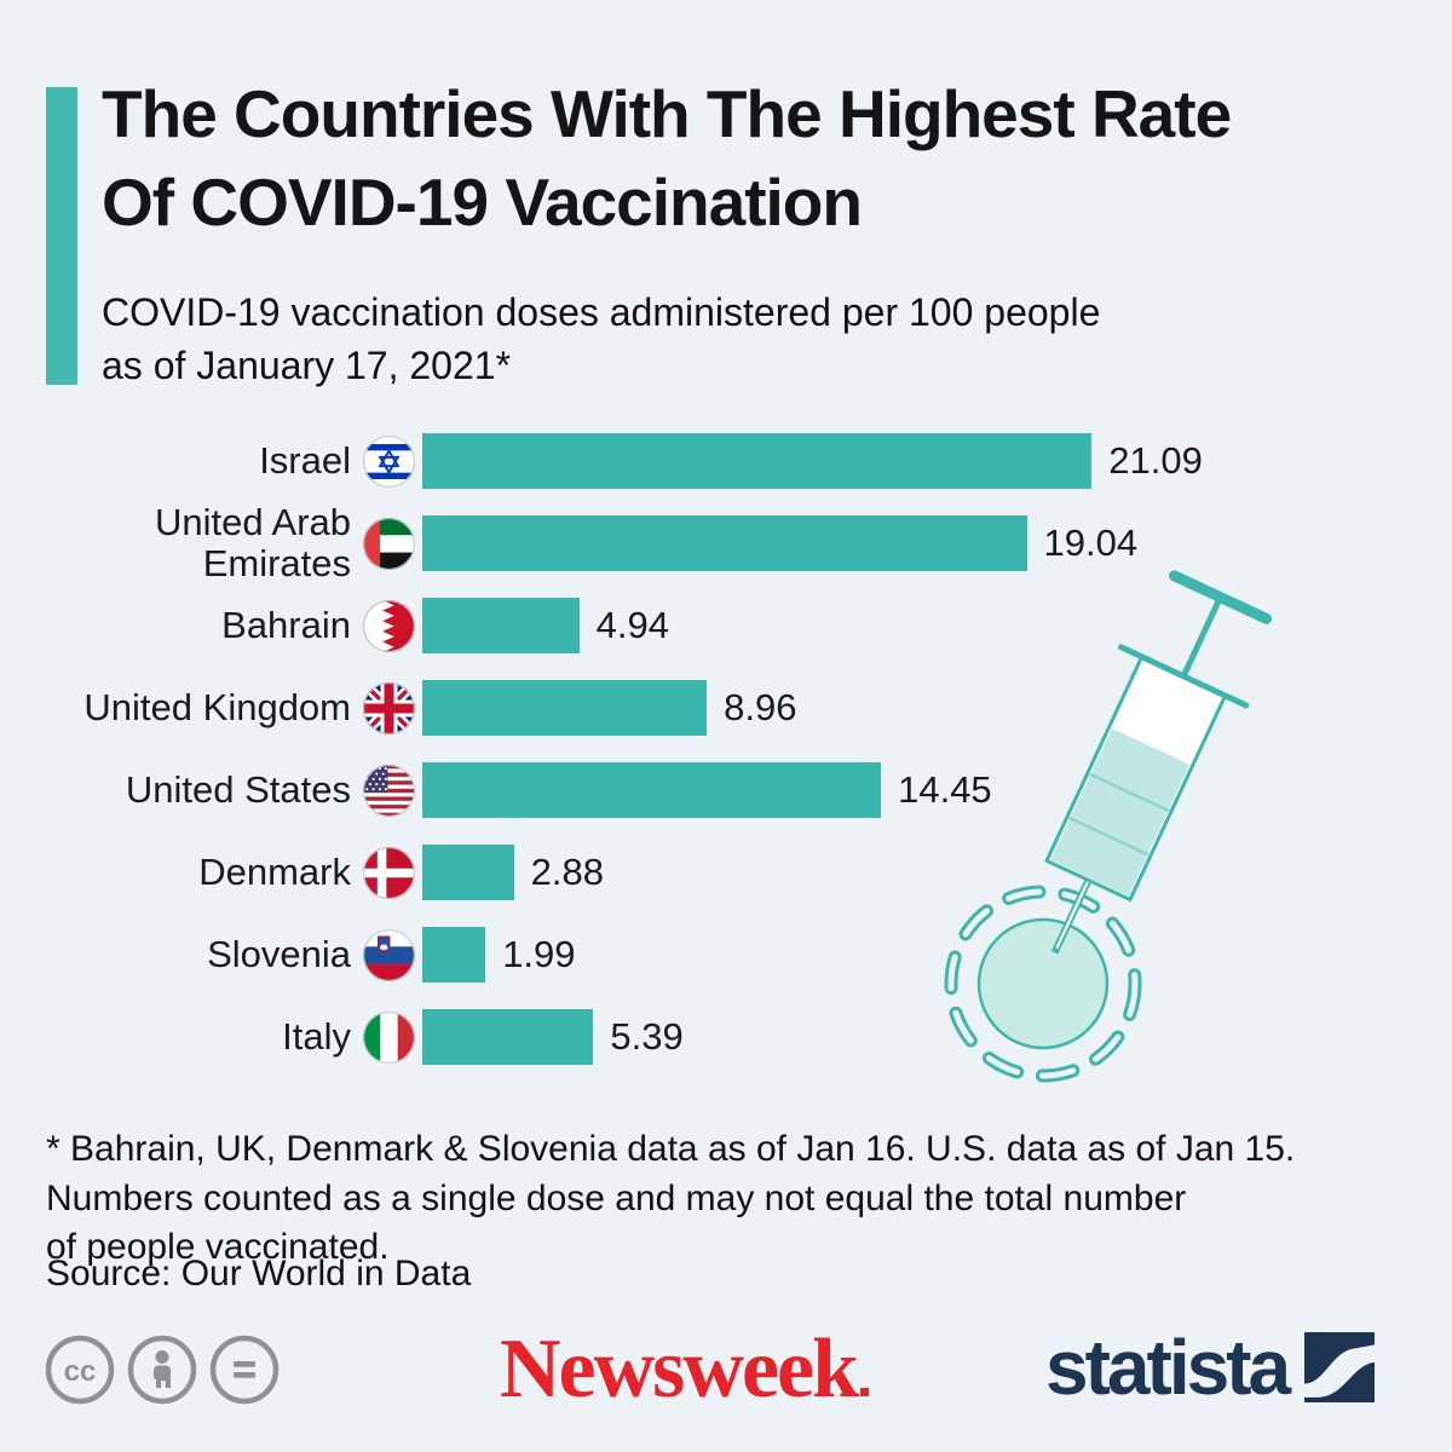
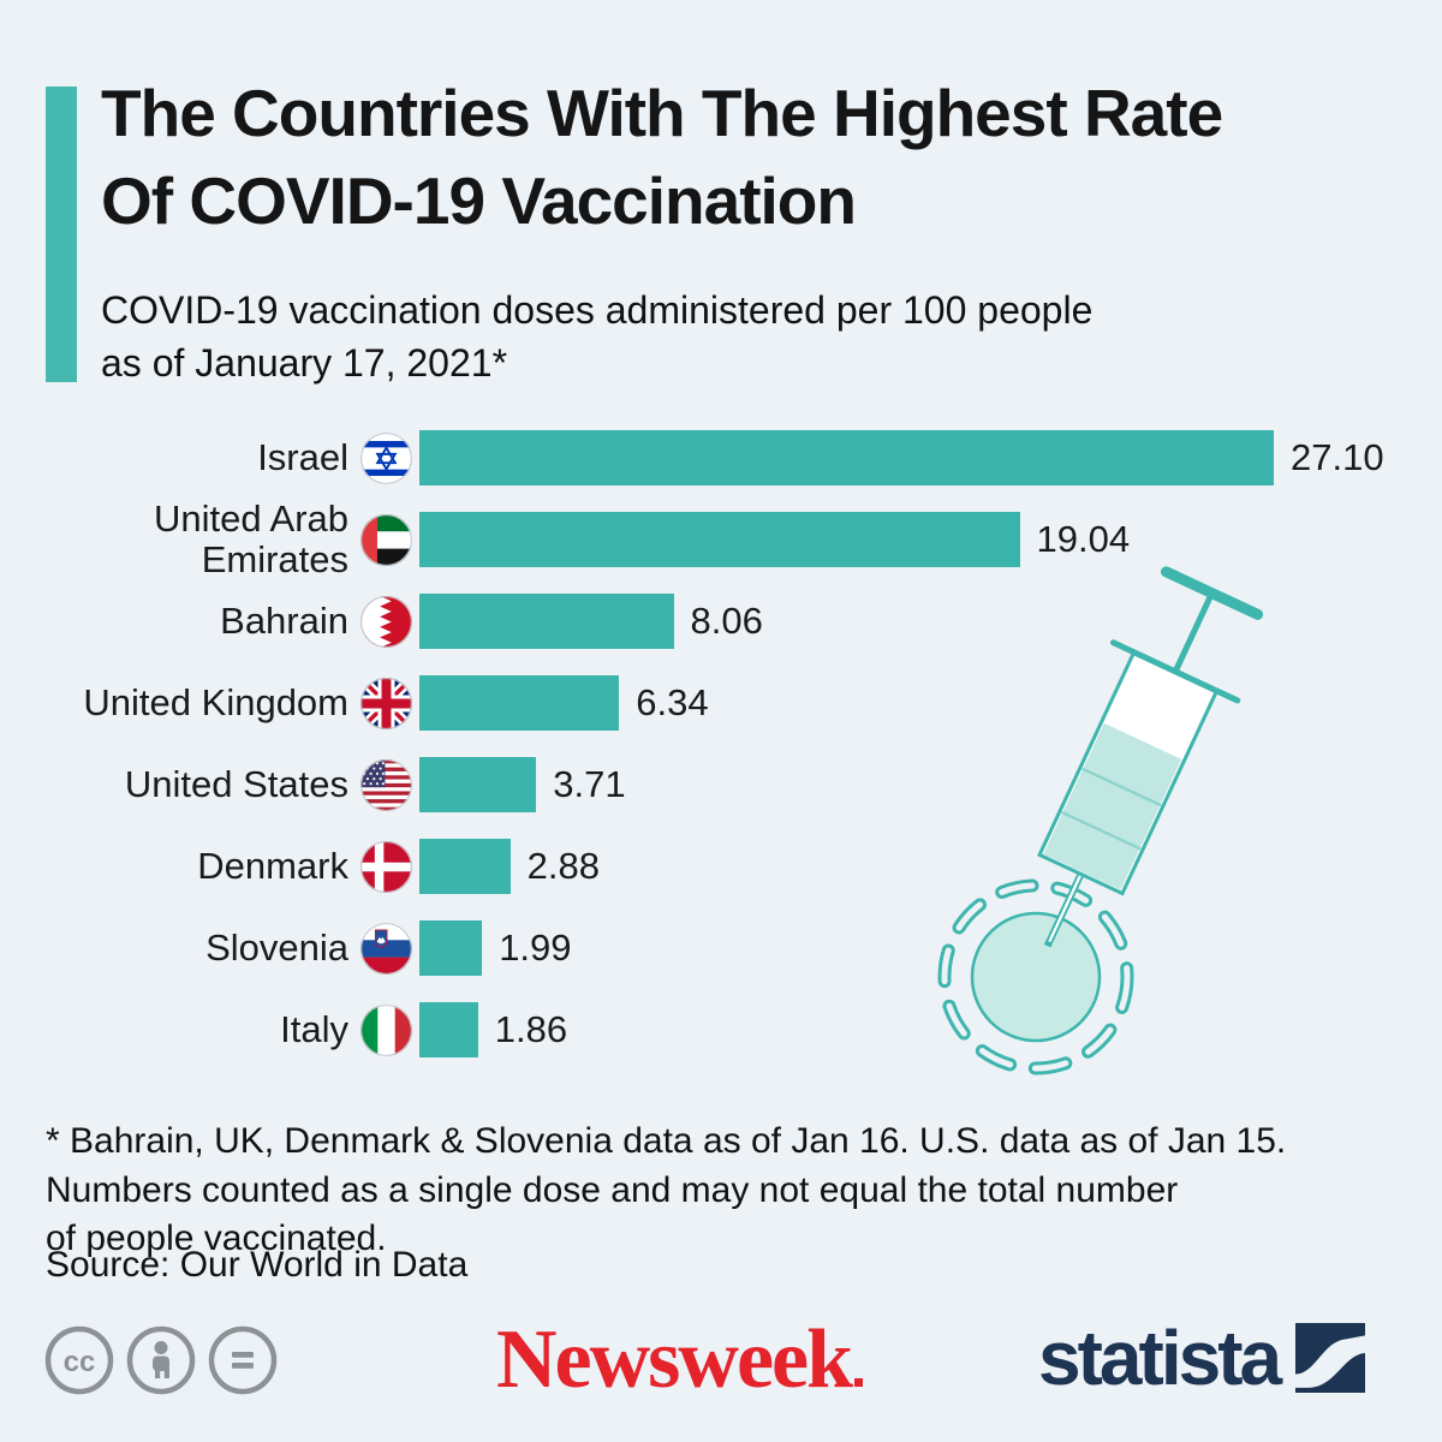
Israel: 21.09 -> 27.10
Bahrain: 4.94 -> 8.06
United Kingdom: 8.96 -> 6.34
United States: 14.45 -> 3.71
Italy: 5.39 -> 1.86
